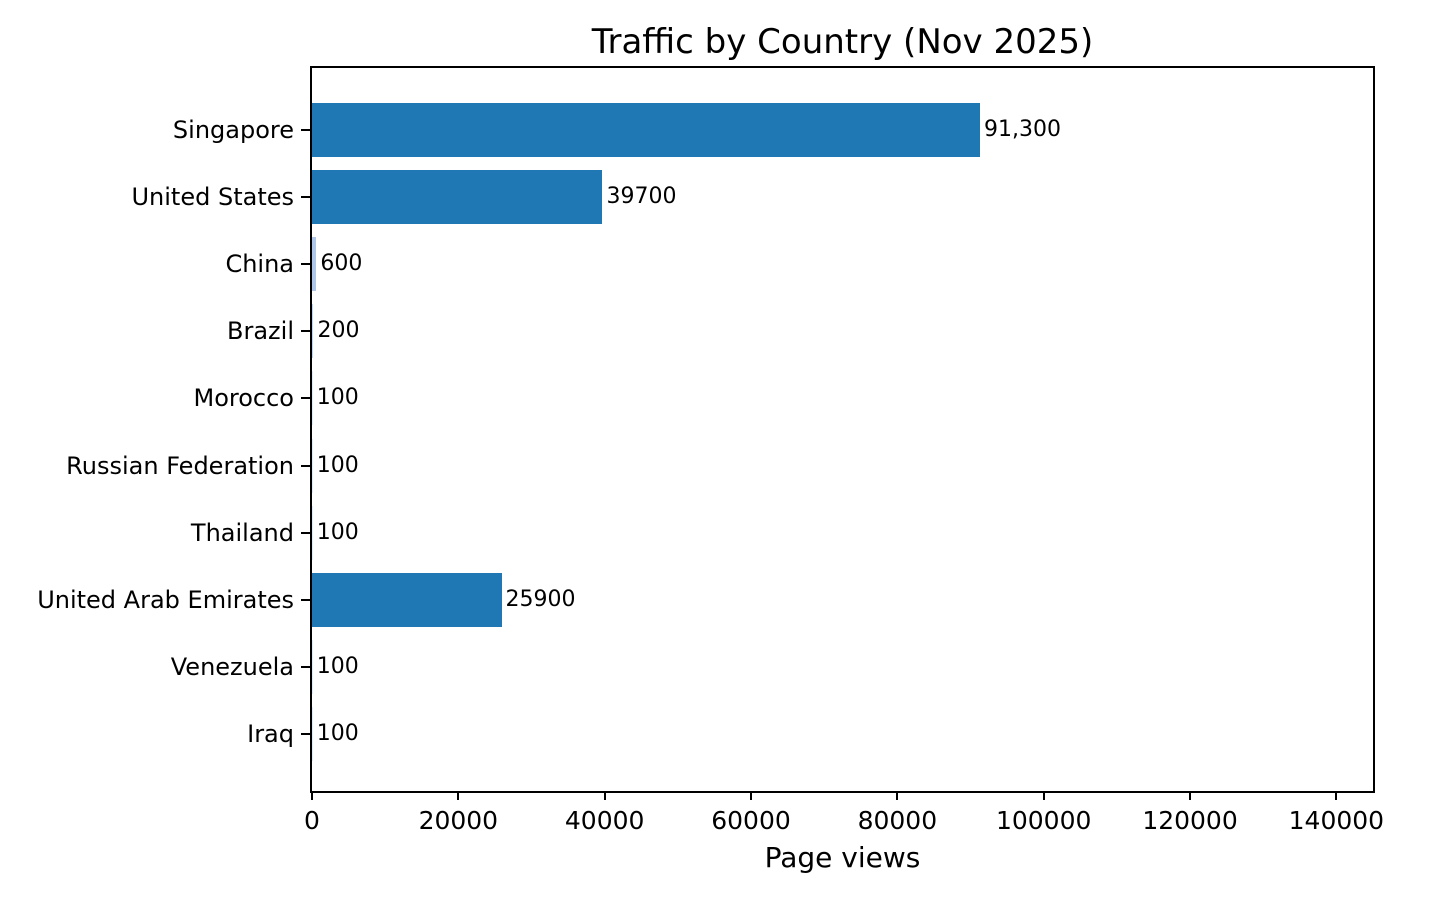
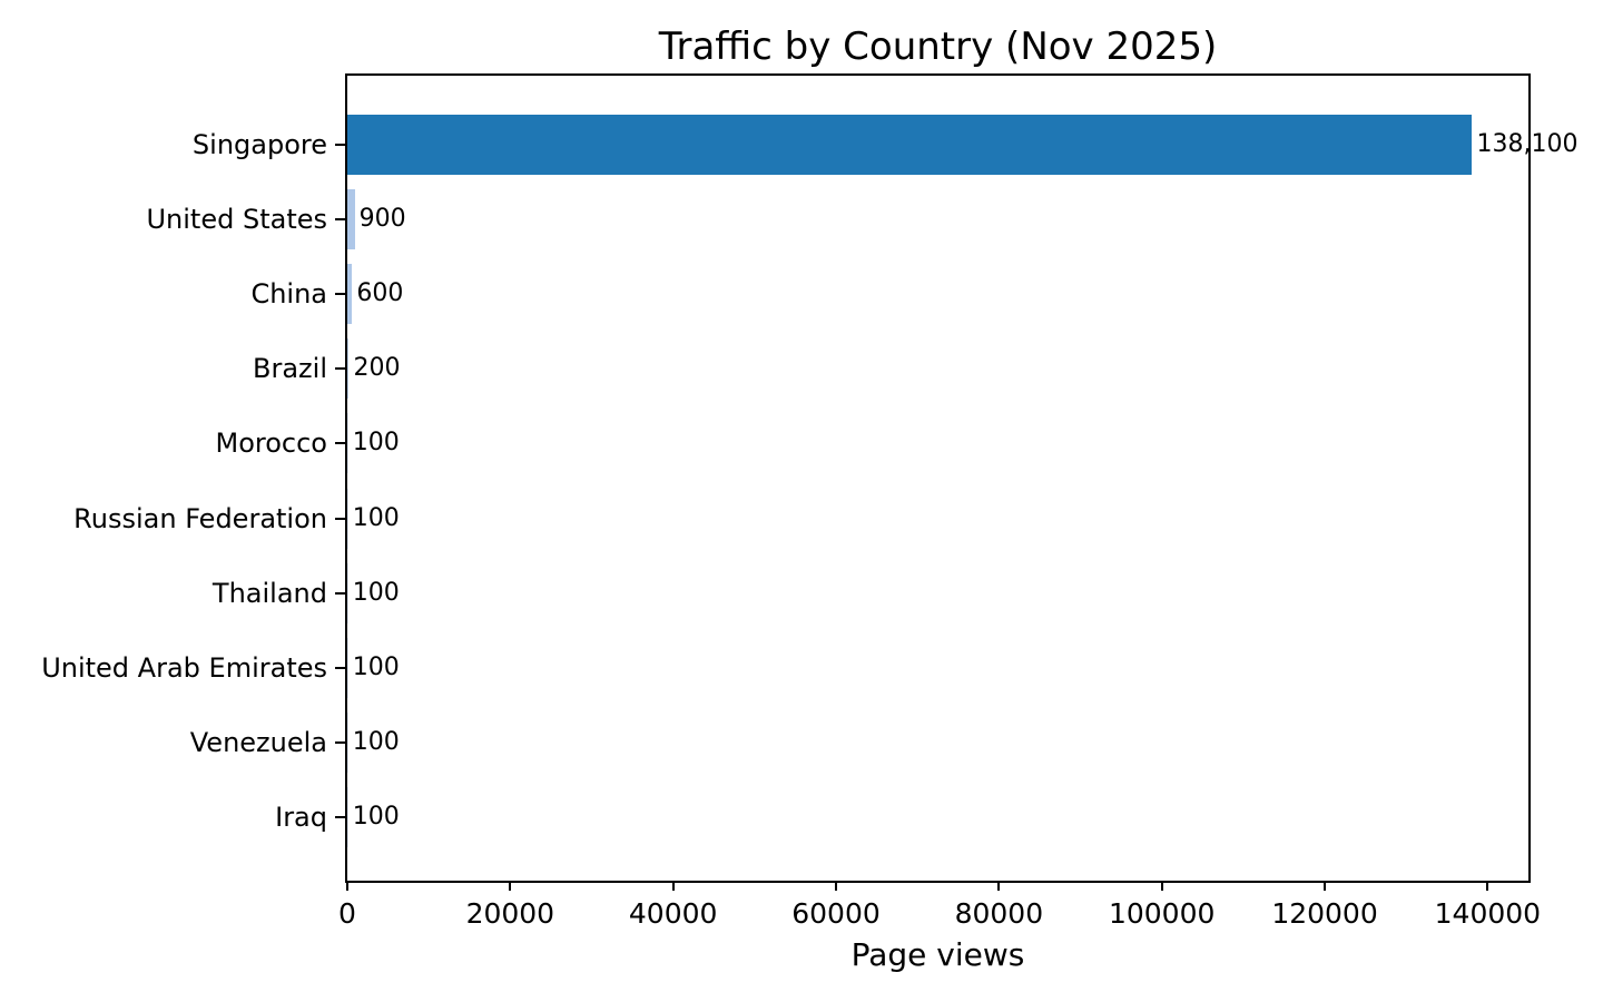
Singapore: 91,300 -> 138,100
United States: 39700 -> 900
United Arab Emirates: 25900 -> 100
